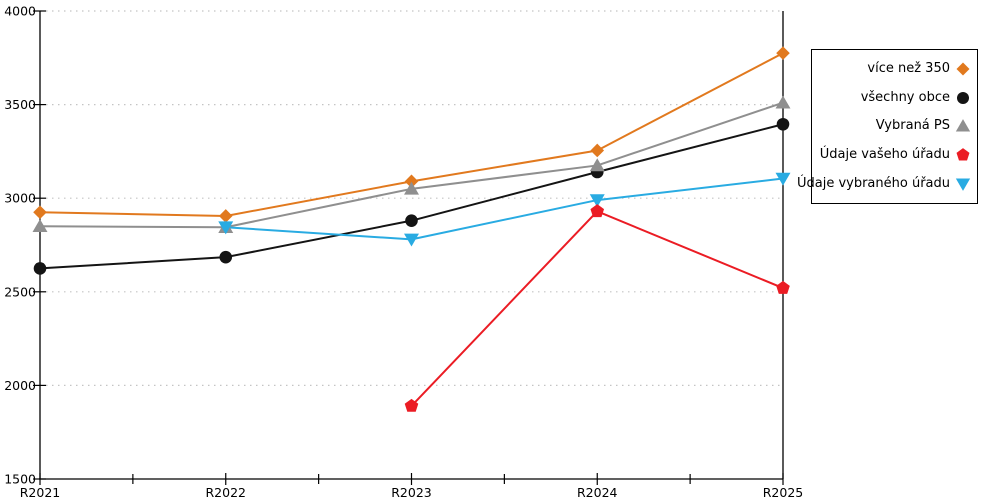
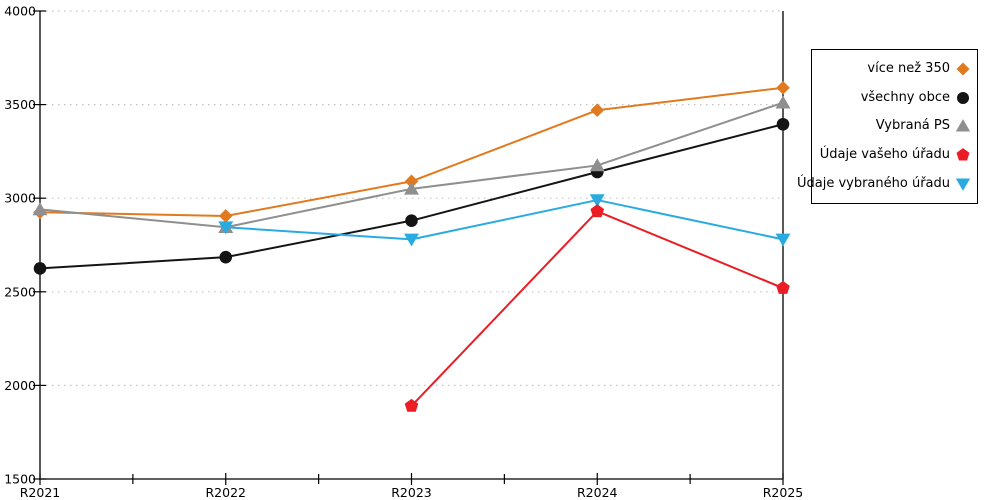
Vybraná PS/R2021: 2850 -> 2940
více než 350/R2024: 3260 -> 3470
více než 350/R2025: 3780 -> 3590
Údaje vybraného úřadu/R2025: 3100 -> 2780
